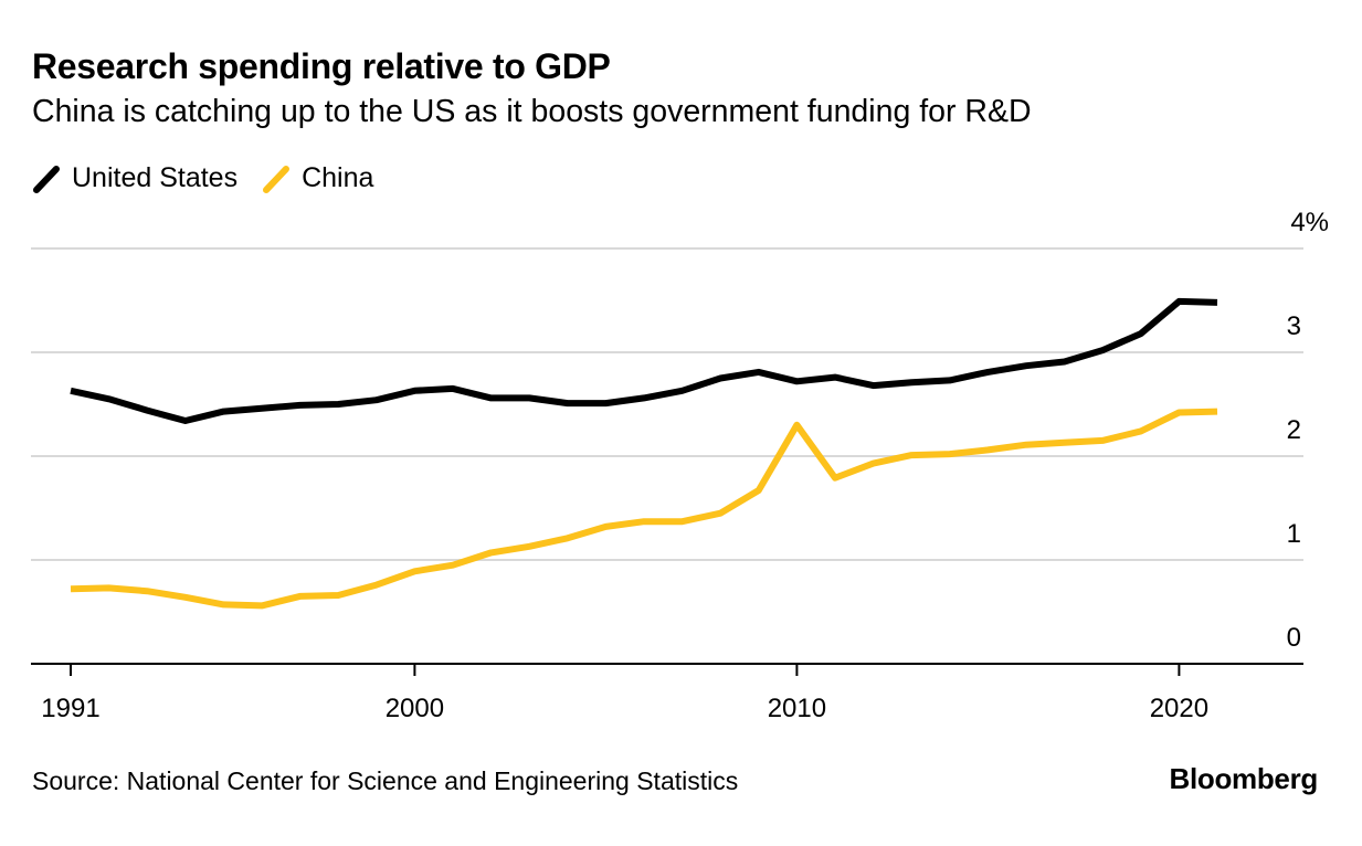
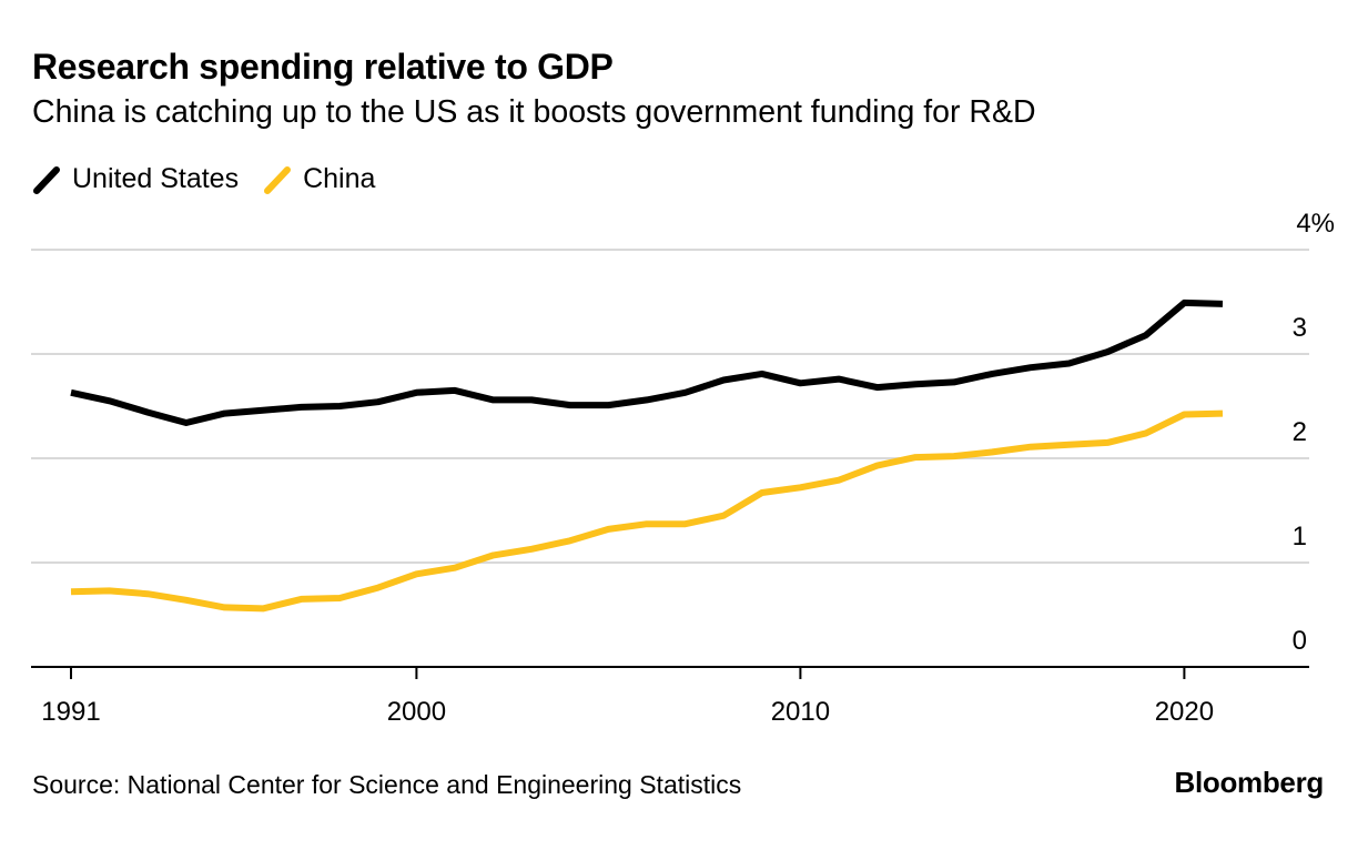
China/2010: 2.3 -> 1.7
